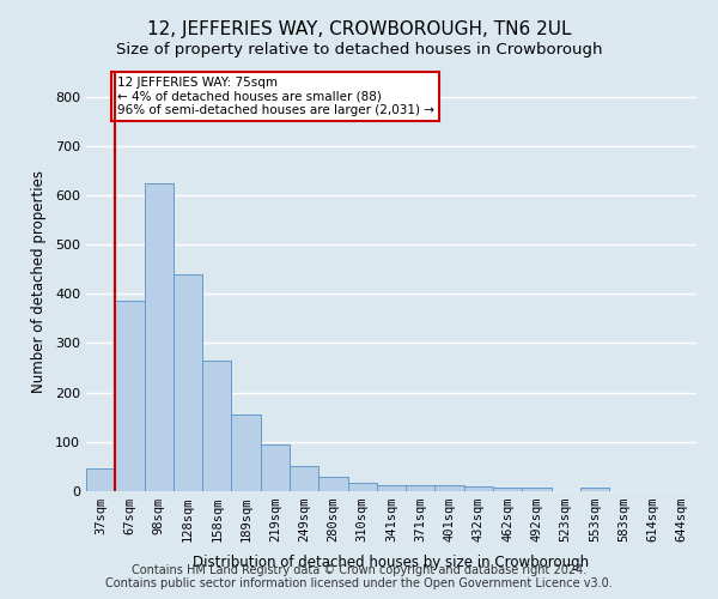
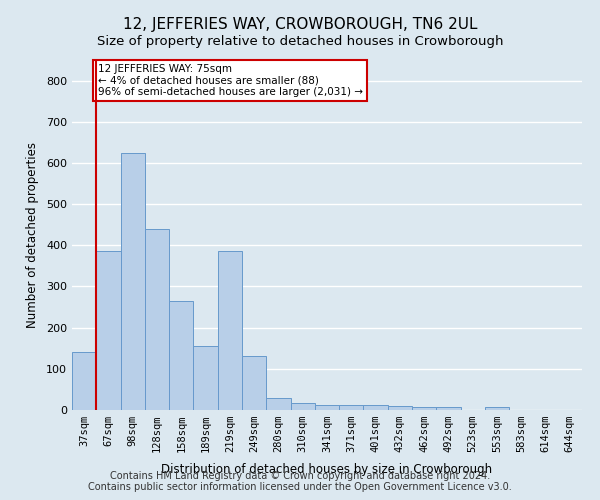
37sqm: 45 -> 140
219sqm: 95 -> 385
249sqm: 52 -> 130
